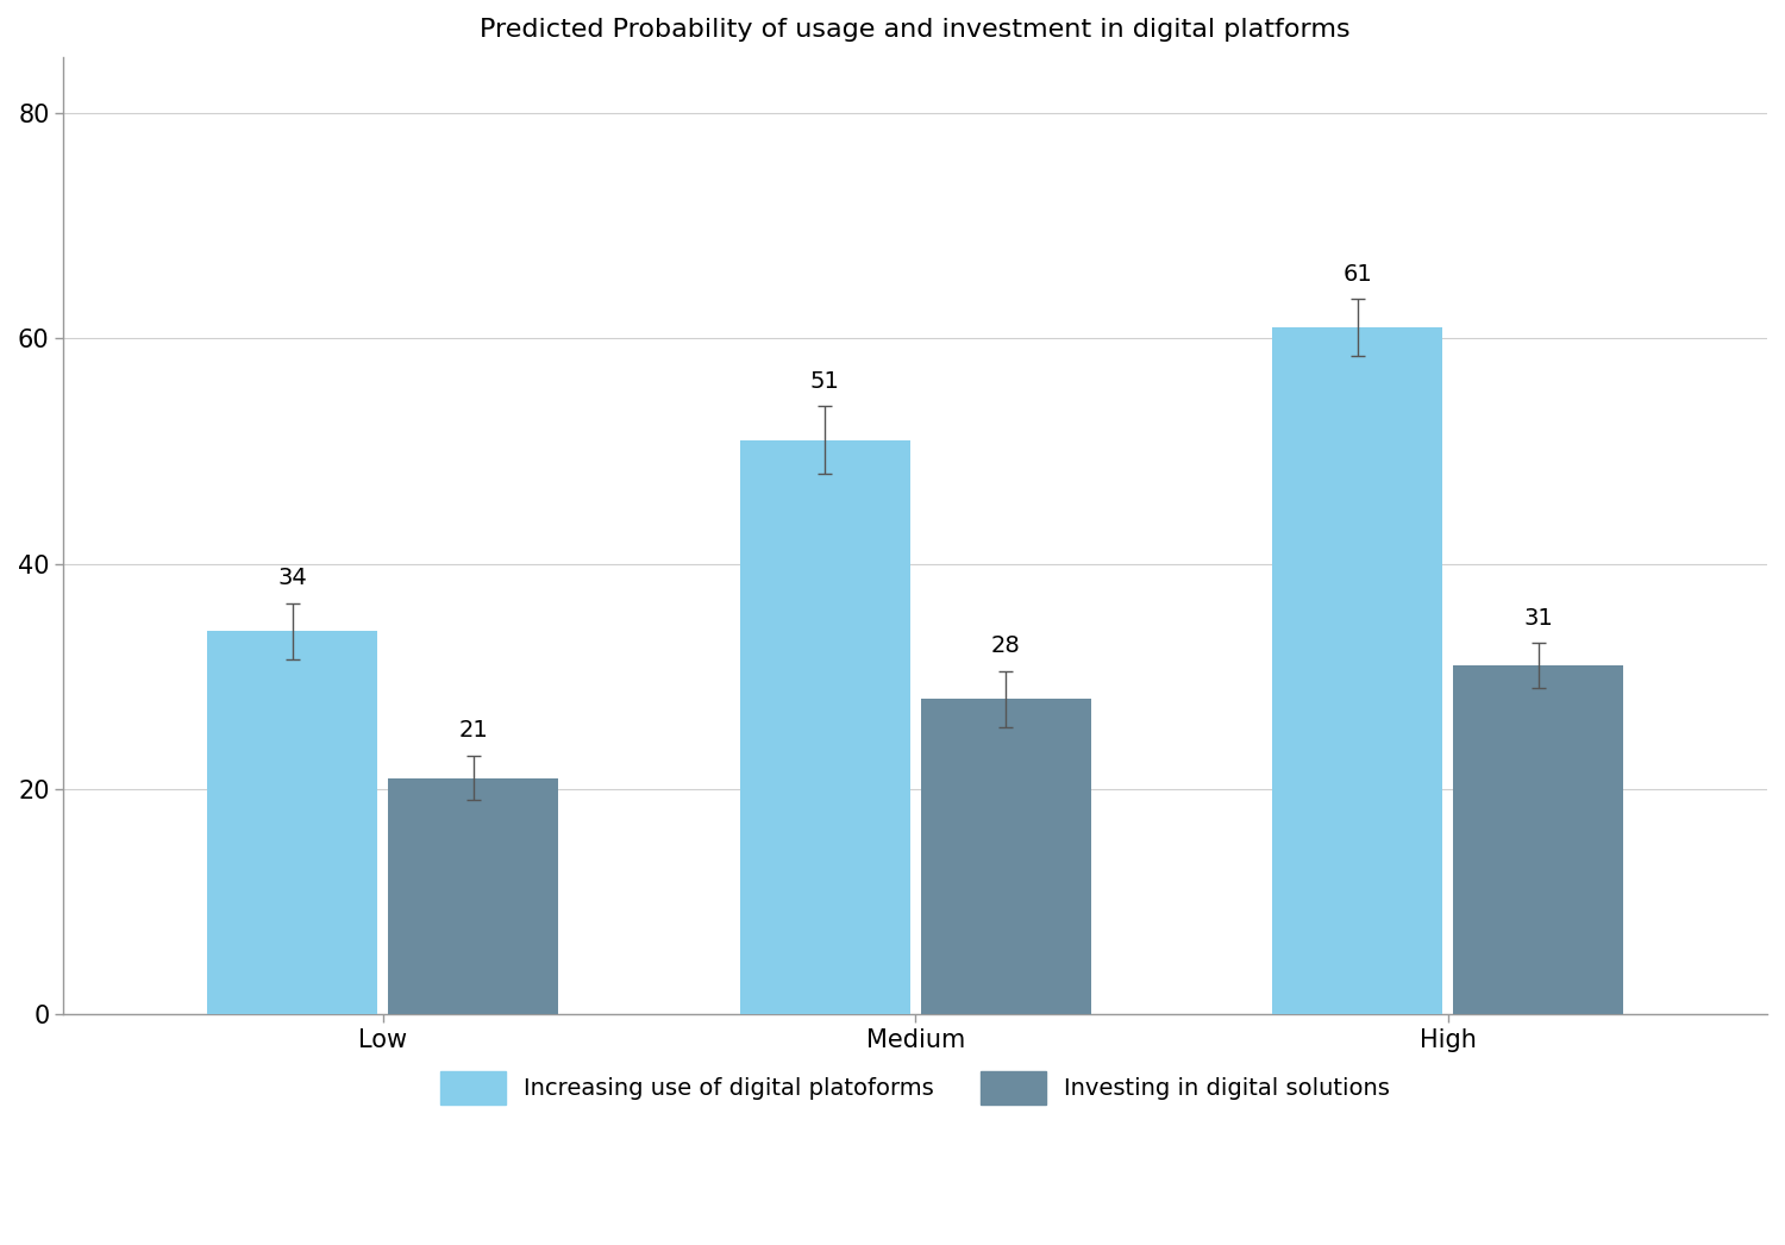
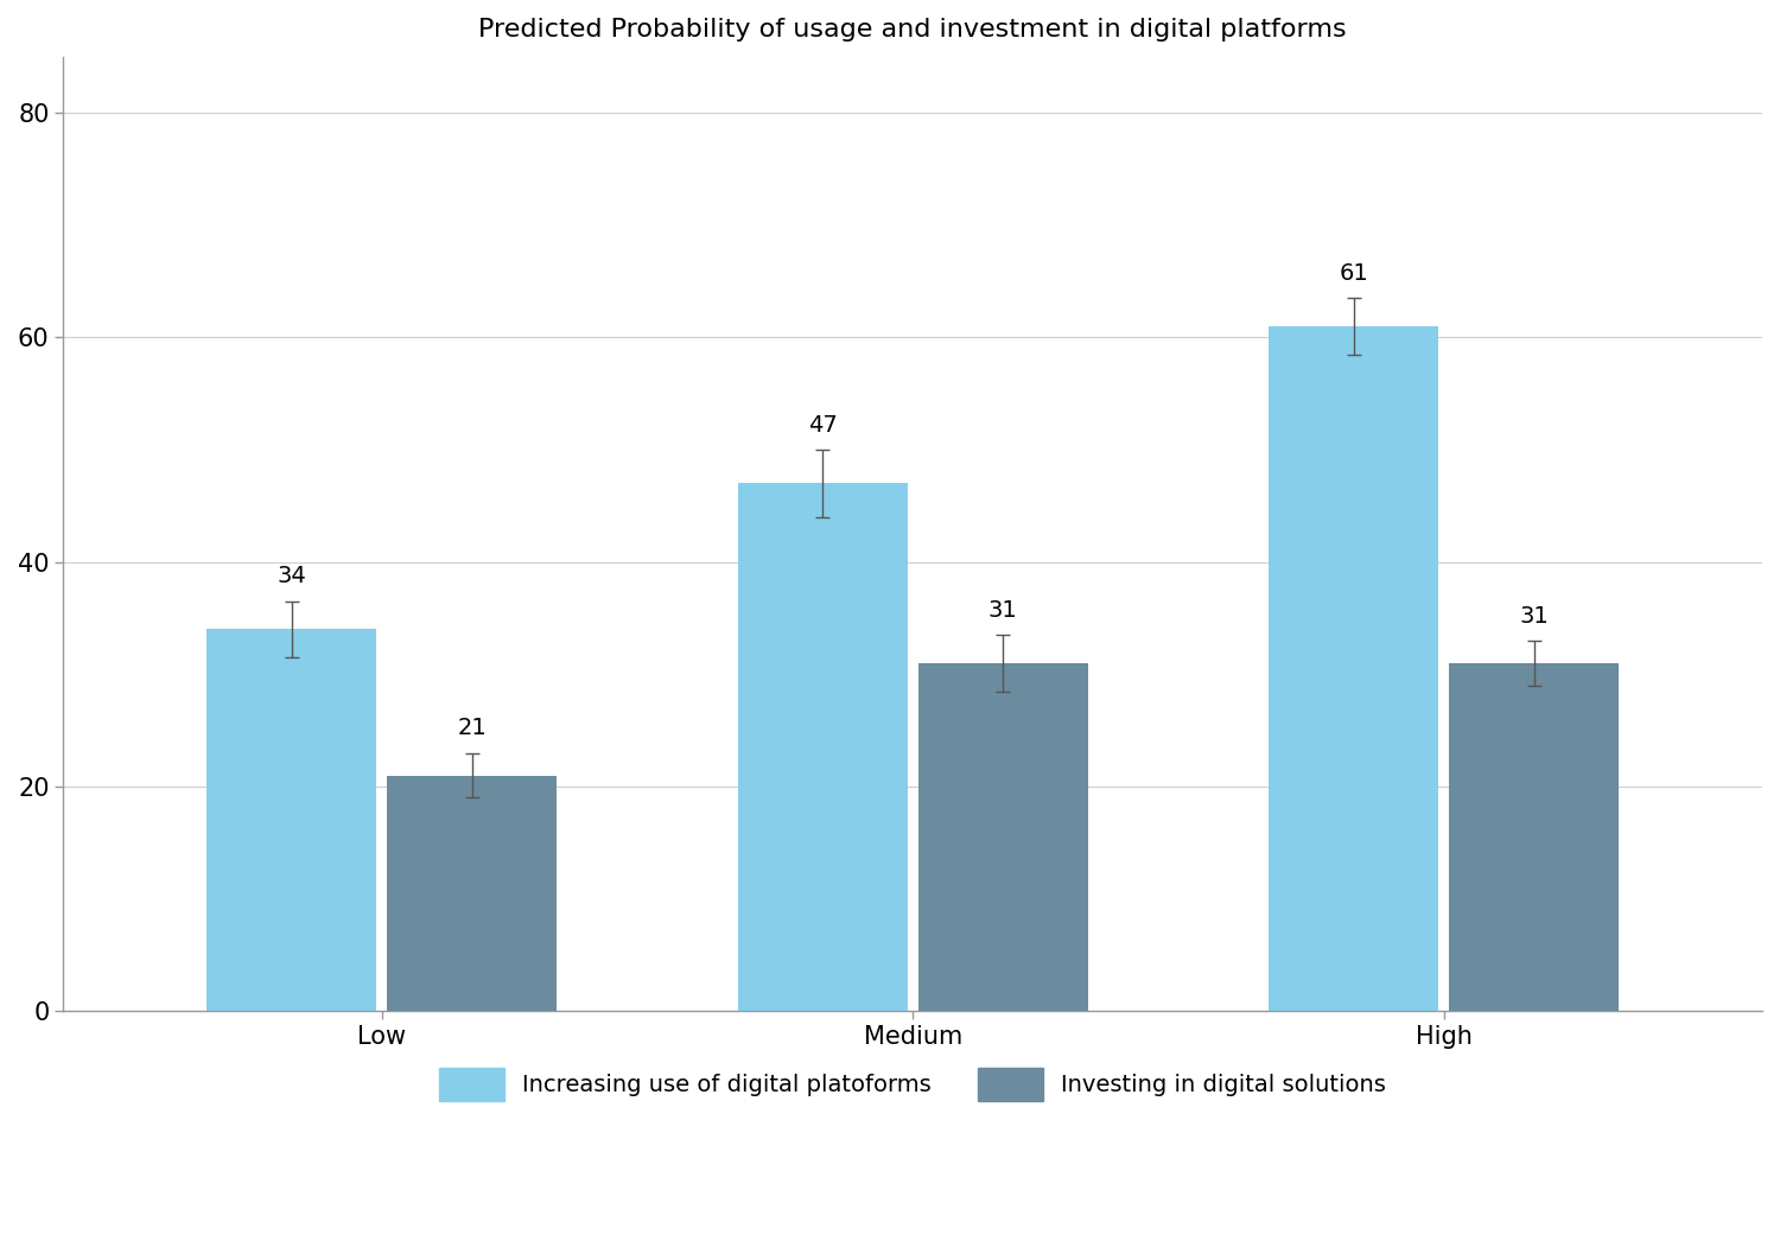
Increasing use of digital platoforms/Medium: 51 -> 47
Investing in digital solutions/Medium: 28 -> 31
